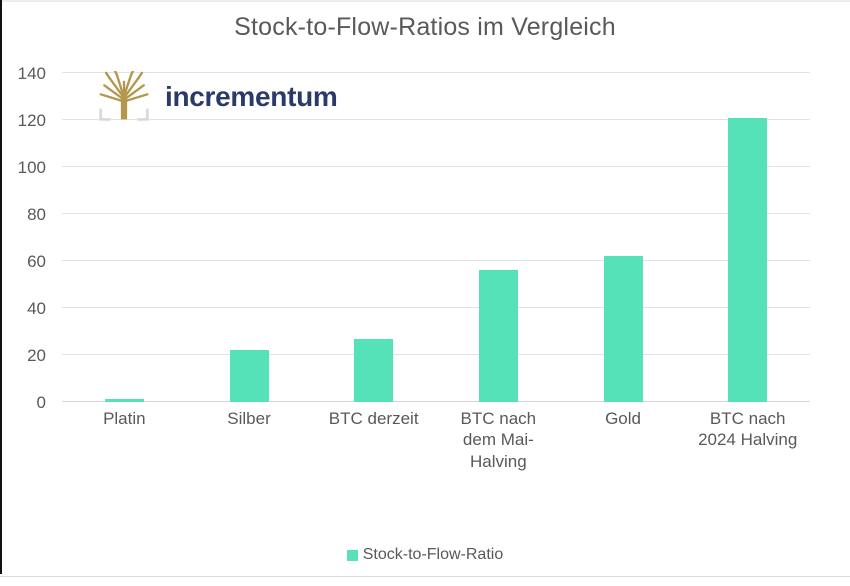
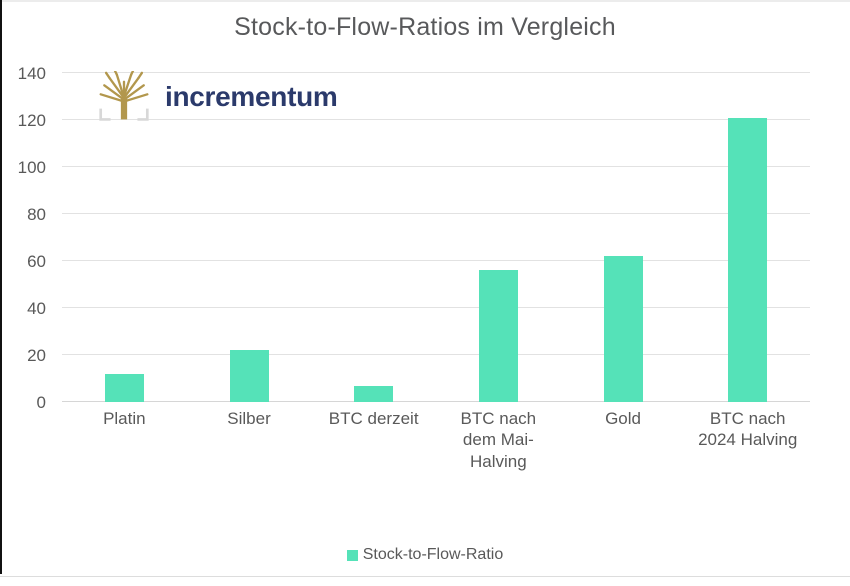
Platin: 1 -> 12
BTC derzeit: 27 -> 7
